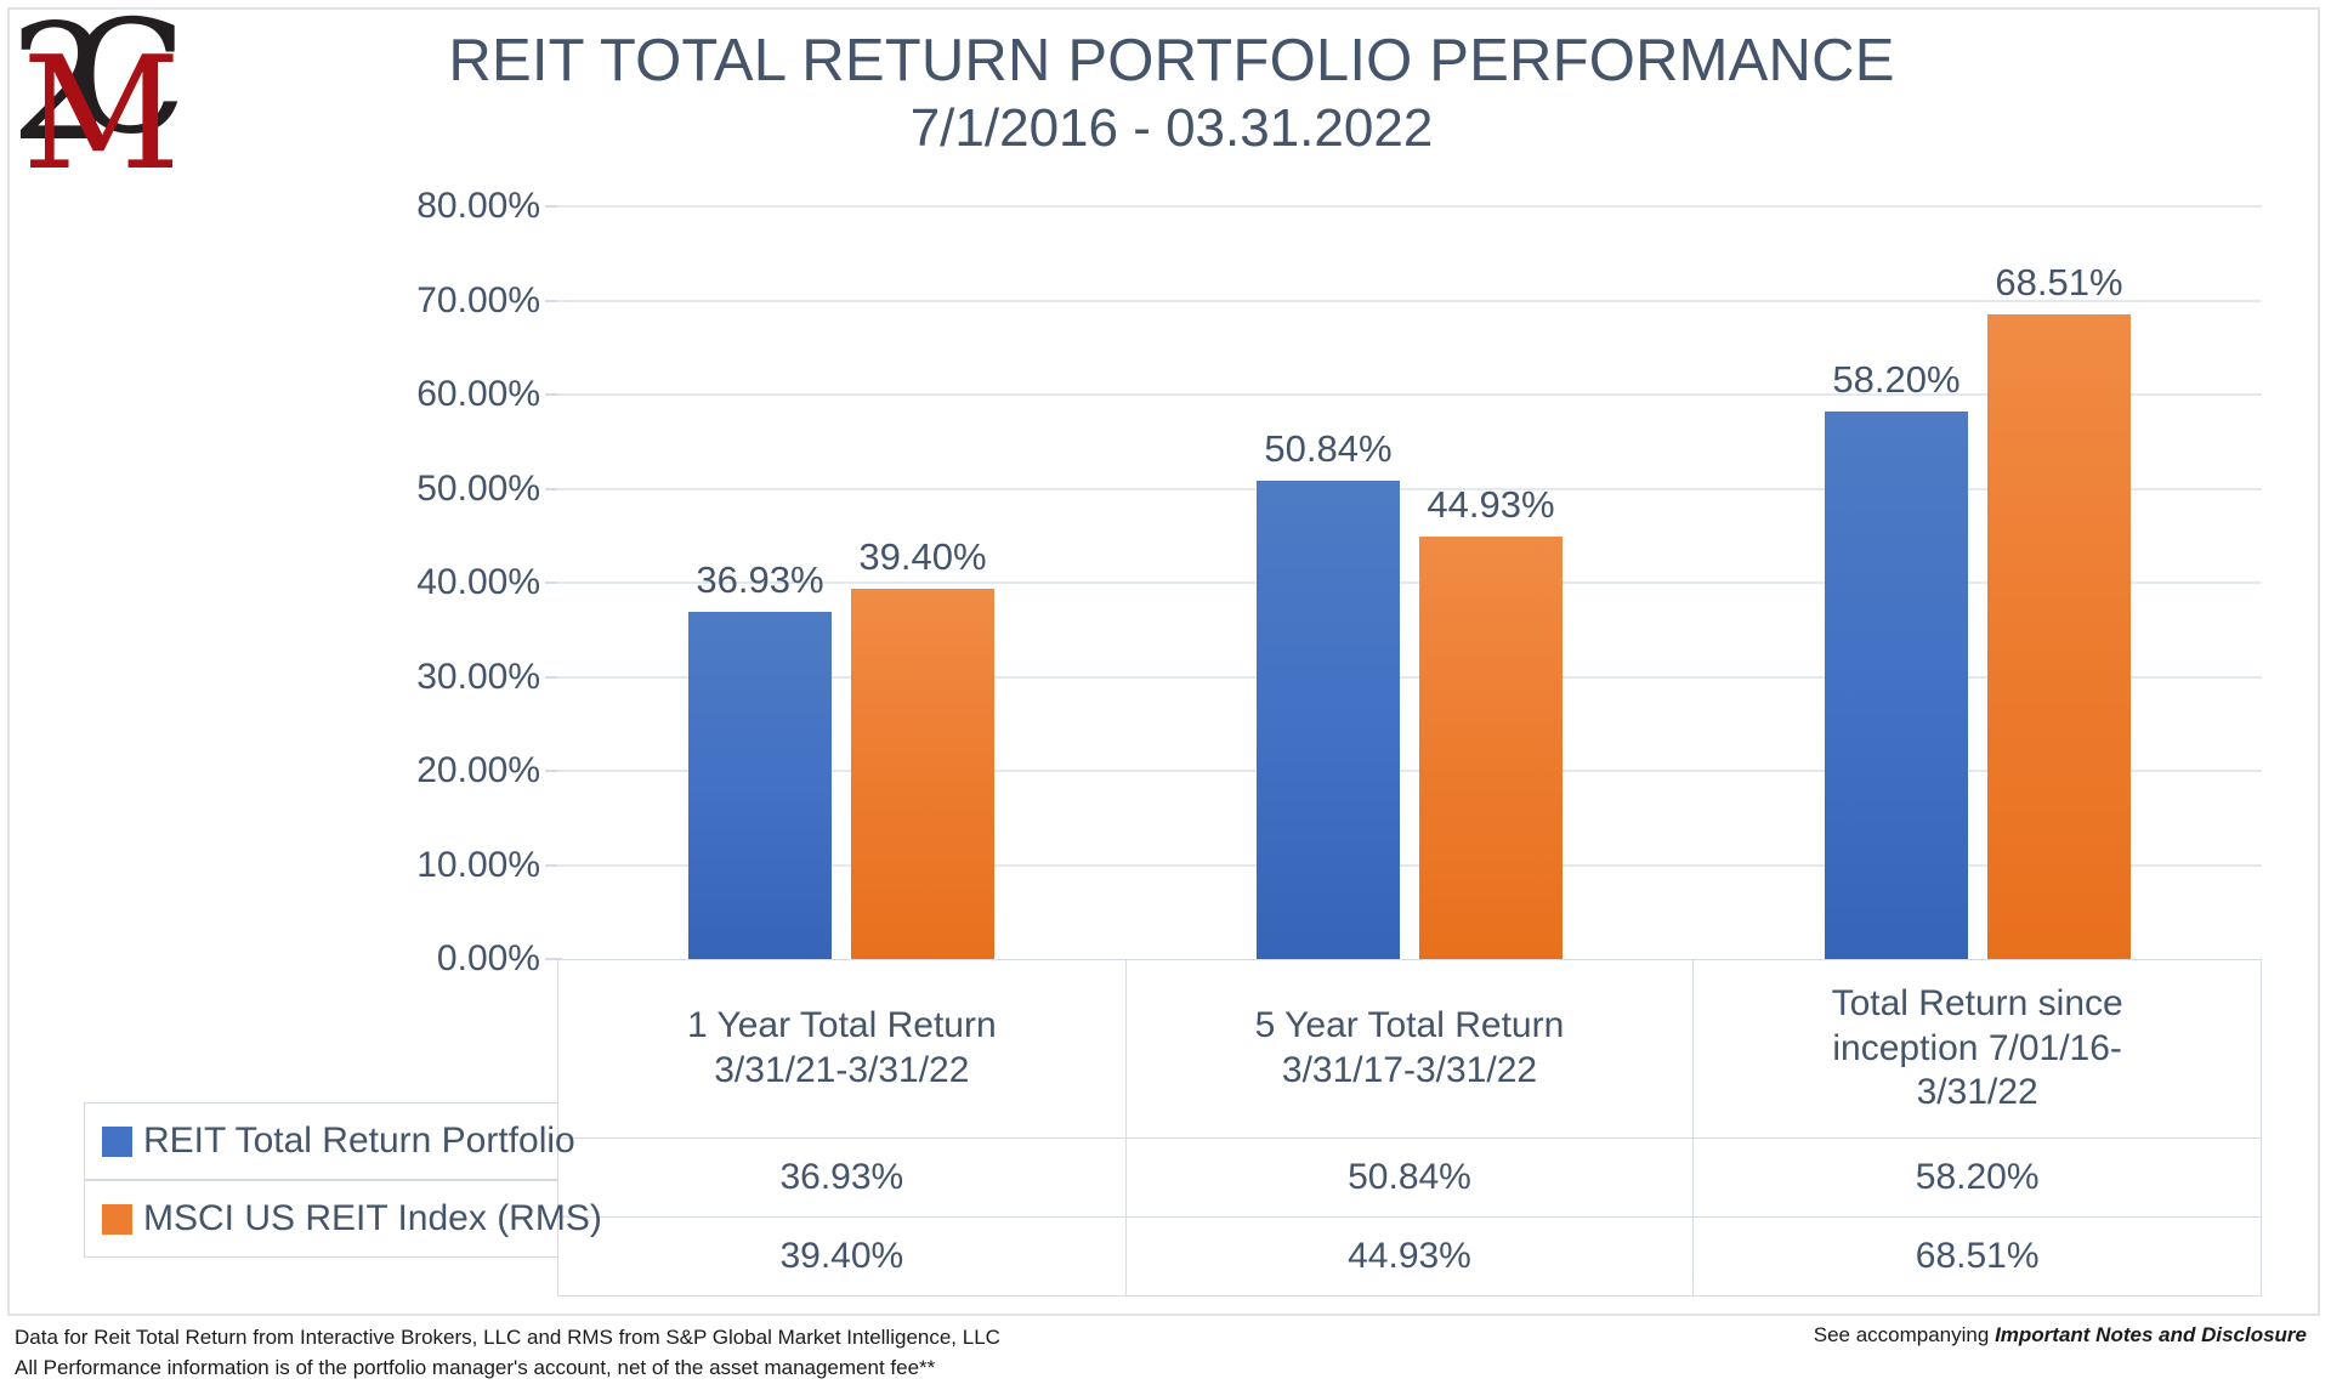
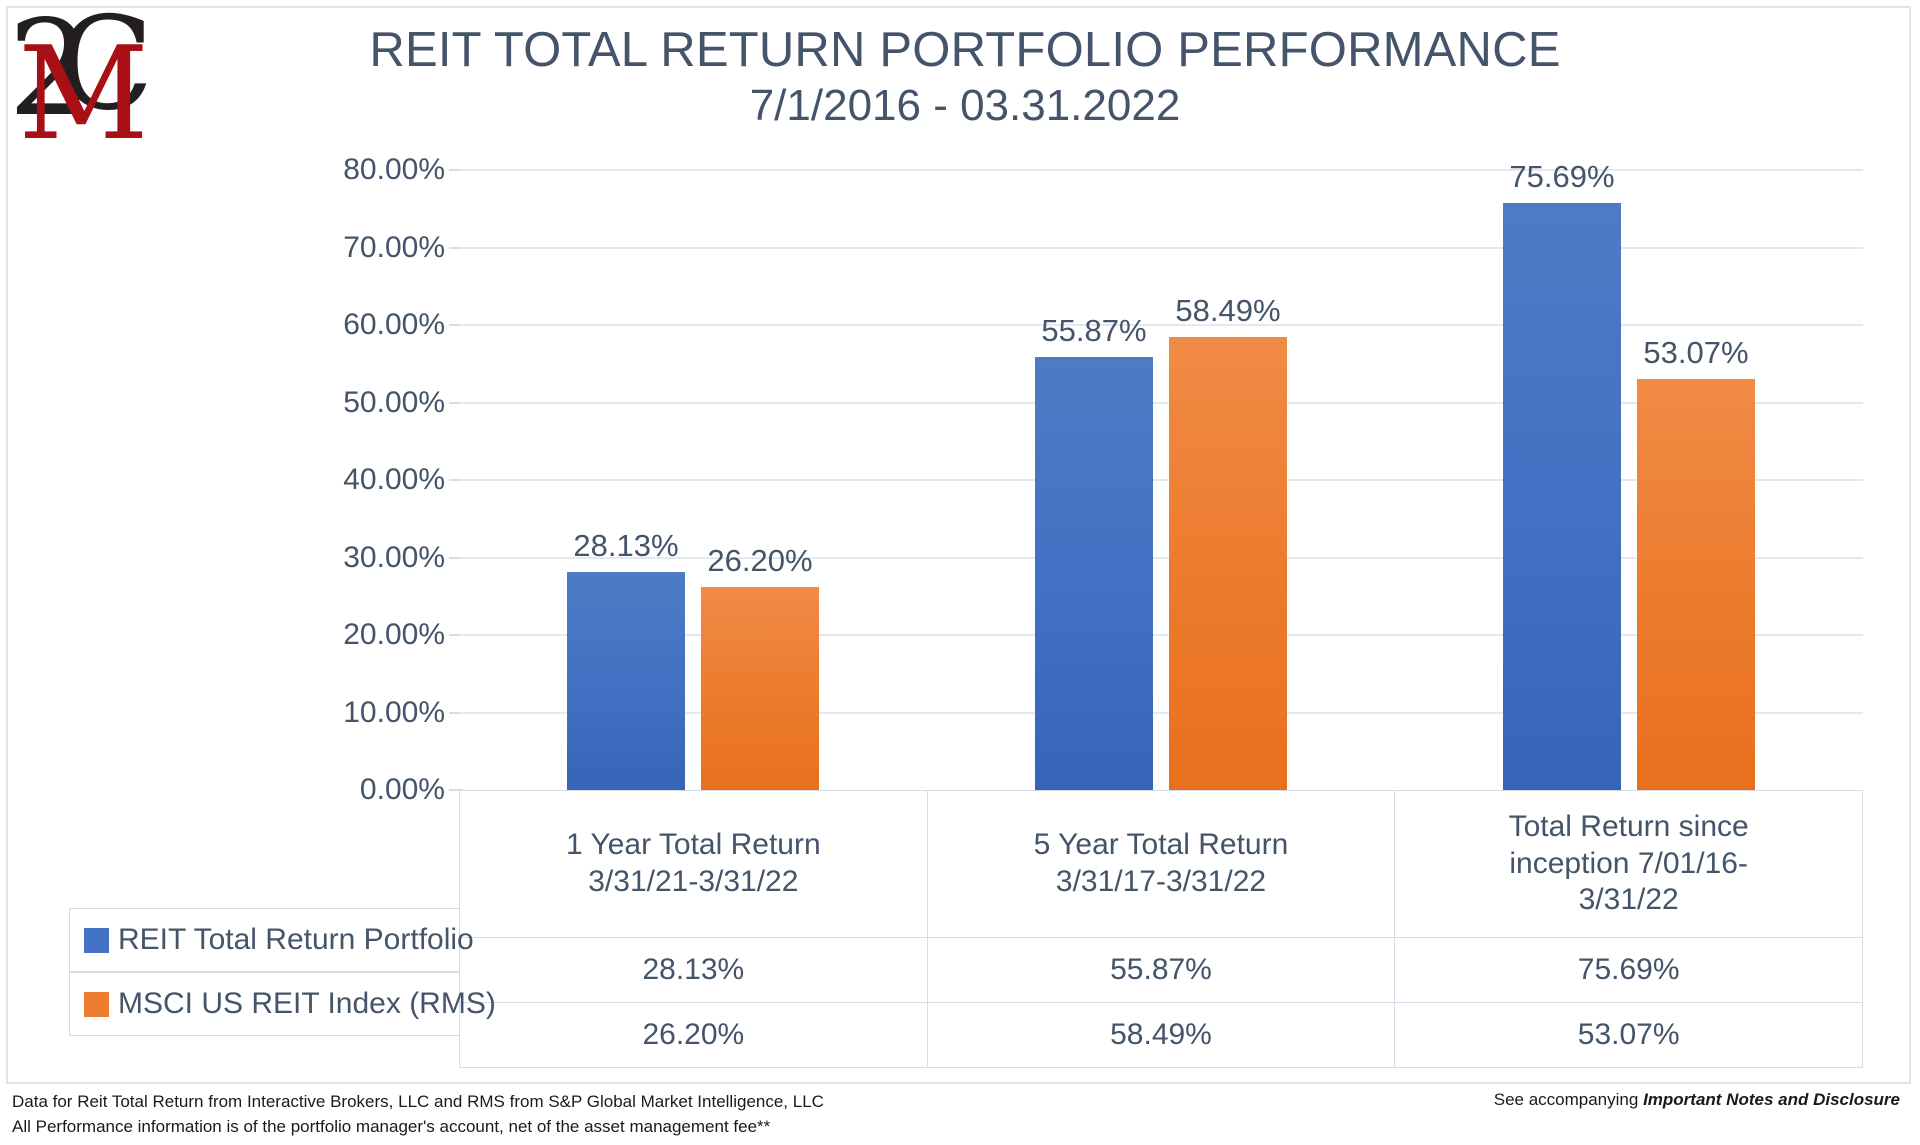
REIT Total Return Portfolio/1 Year Total Return 3/31/21-3/31/22: 36.93% -> 28.13%
MSCI US REIT Index (RMS)/1 Year Total Return 3/31/21-3/31/22: 39.40% -> 26.20%
REIT Total Return Portfolio/5 Year Total Return 3/31/17-3/31/22: 50.84% -> 55.87%
MSCI US REIT Index (RMS)/5 Year Total Return 3/31/17-3/31/22: 44.93% -> 58.49%
REIT Total Return Portfolio/Total Return since inception 7/01/16-3/31/22: 58.20% -> 75.69%
MSCI US REIT Index (RMS)/Total Return since inception 7/01/16-3/31/22: 68.51% -> 53.07%
